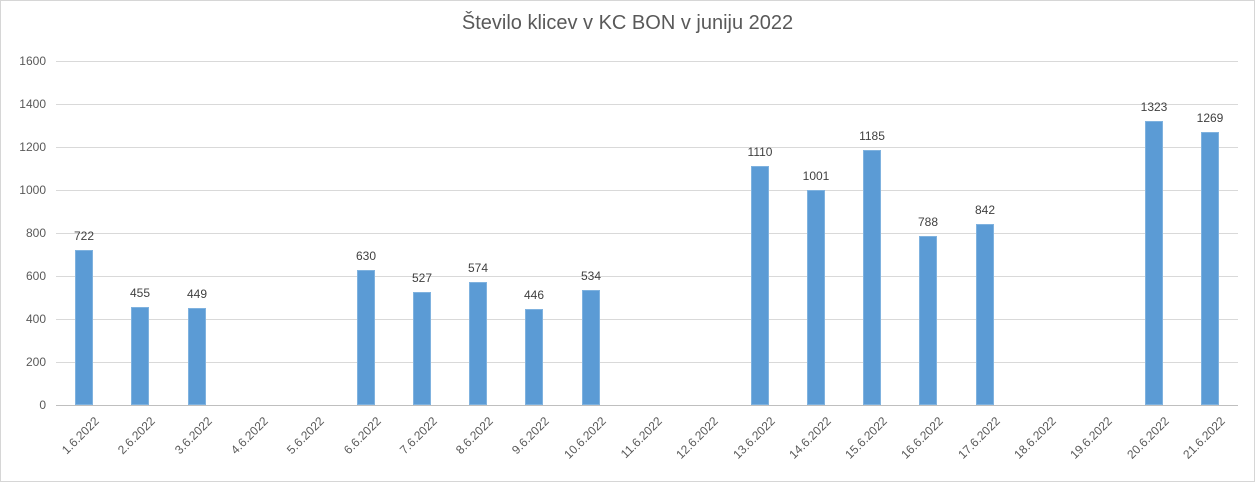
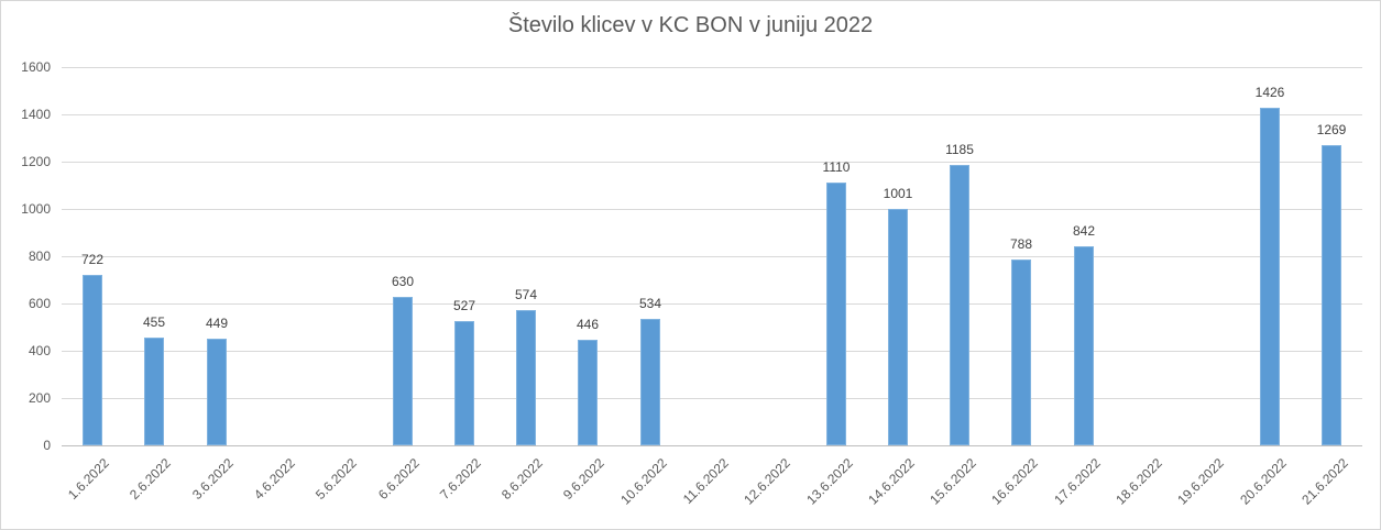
20.6.2022: 1323 -> 1426
